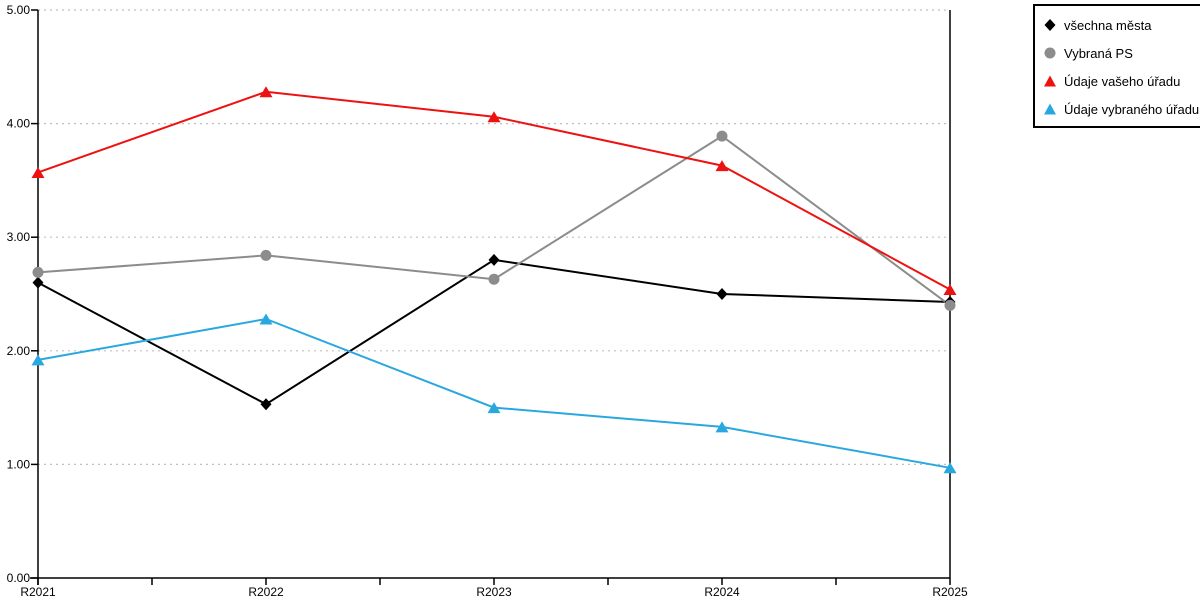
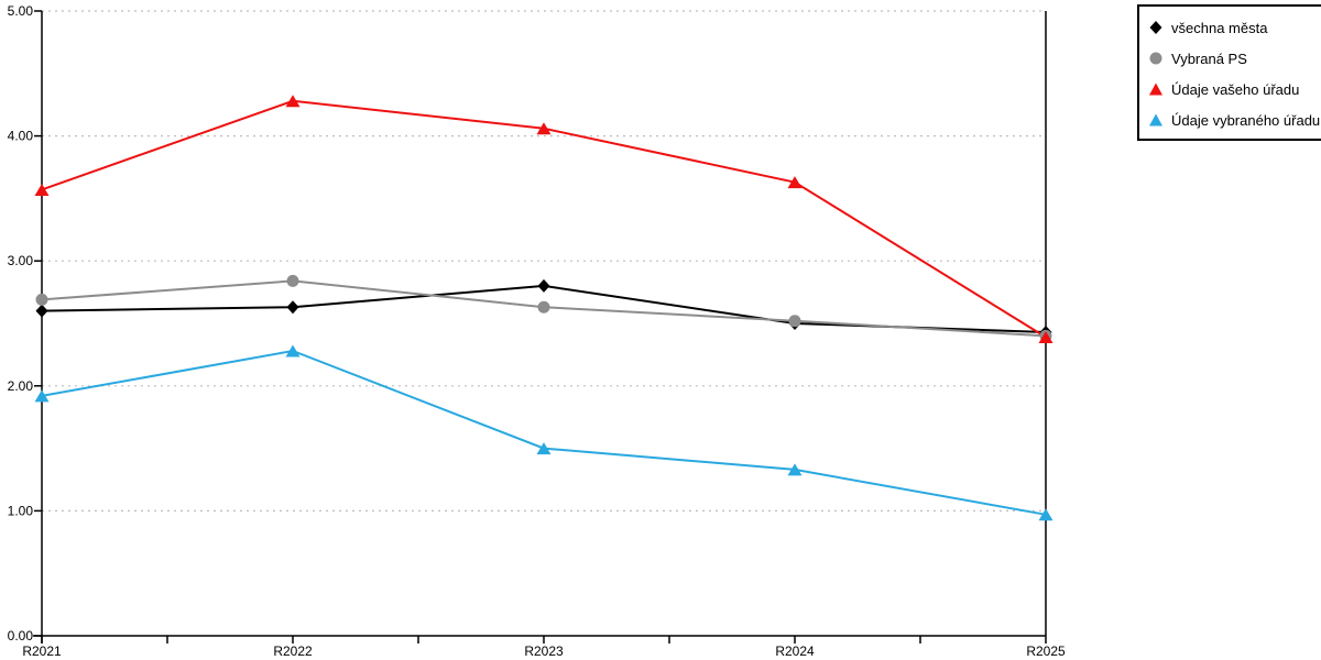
všechna města/R2022: 1.53 -> 2.63
Vybraná PS/R2024: 3.89 -> 2.52
Údaje vašeho úřadu/R2025: 2.54 -> 2.39
